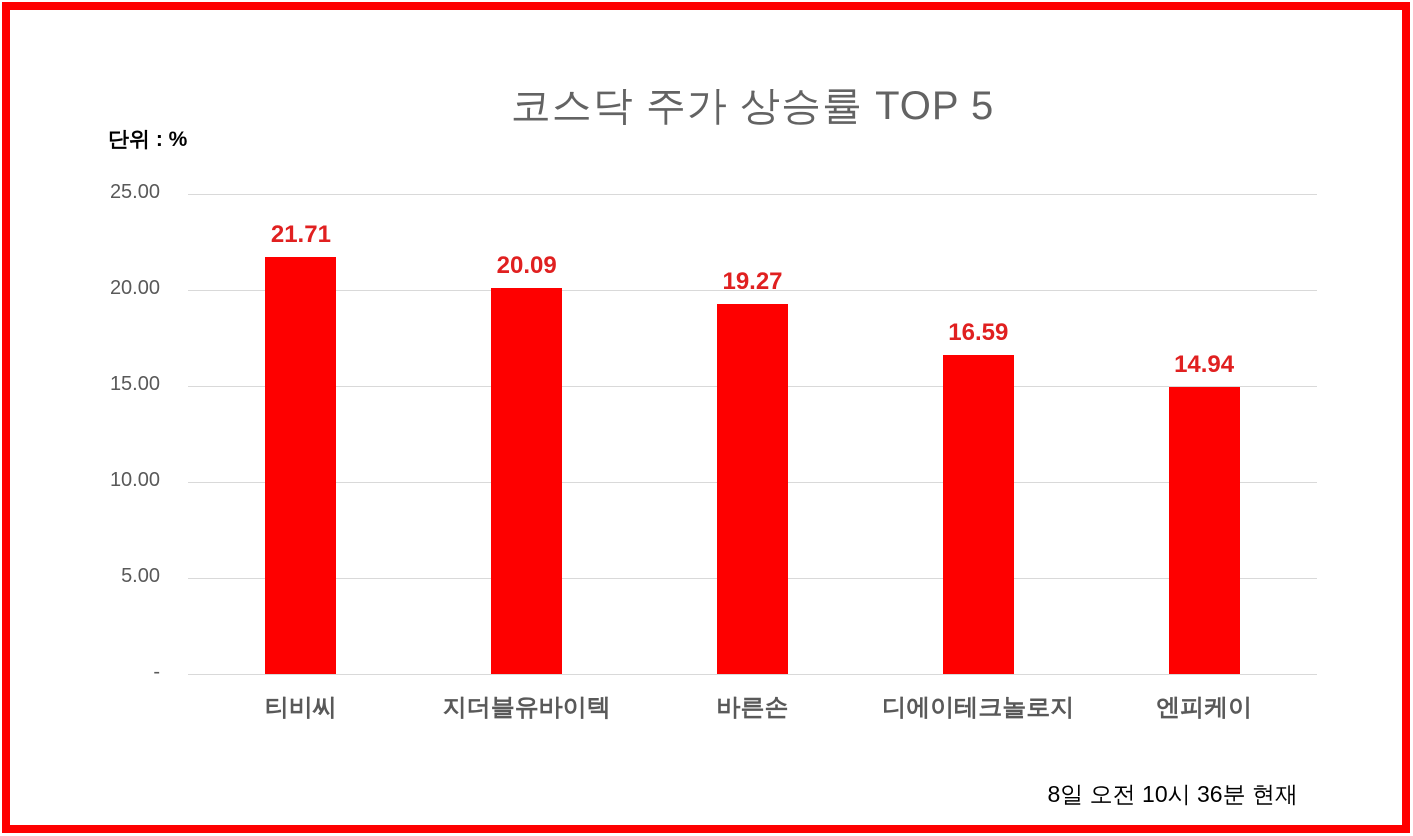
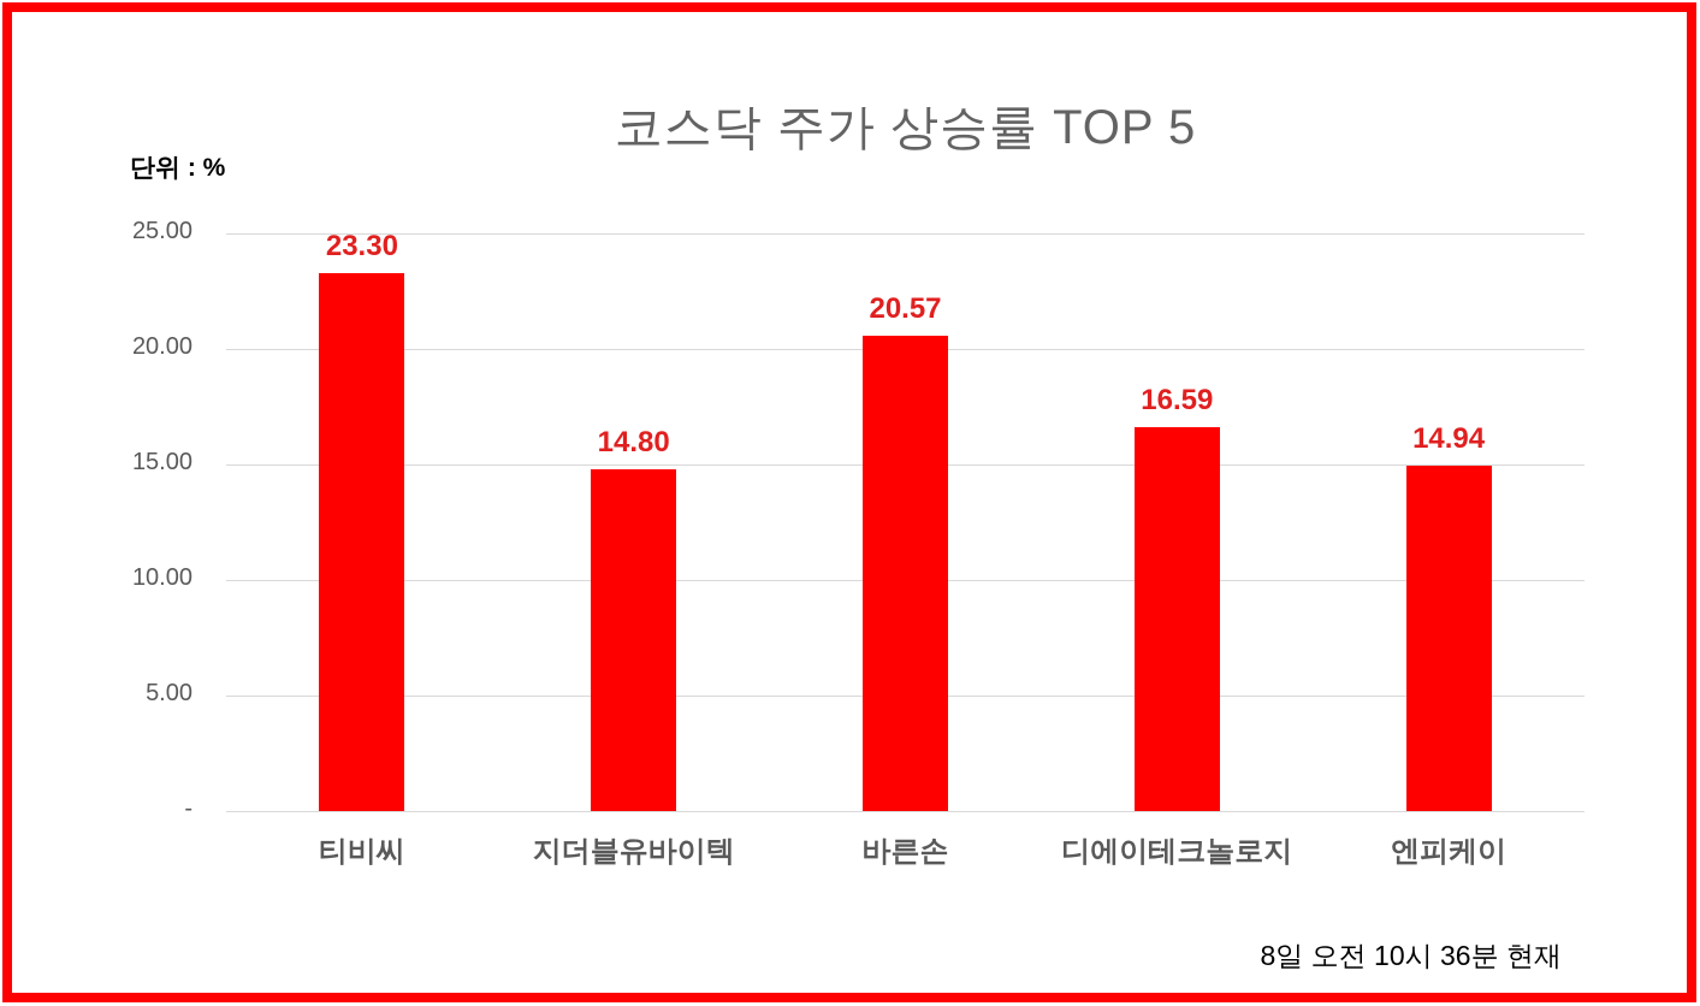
티비씨: 21.71 -> 23.30
지더블유바이텍: 20.09 -> 14.80
바른손: 19.27 -> 20.57
